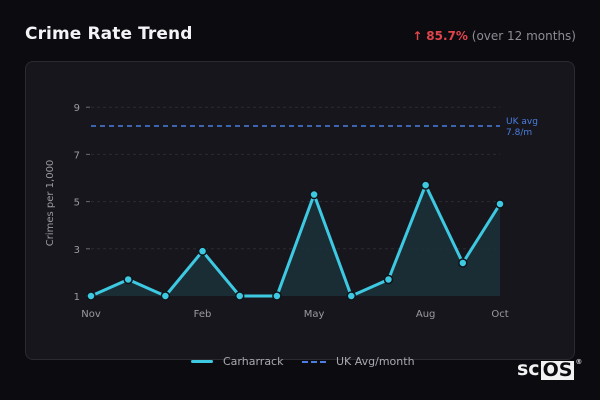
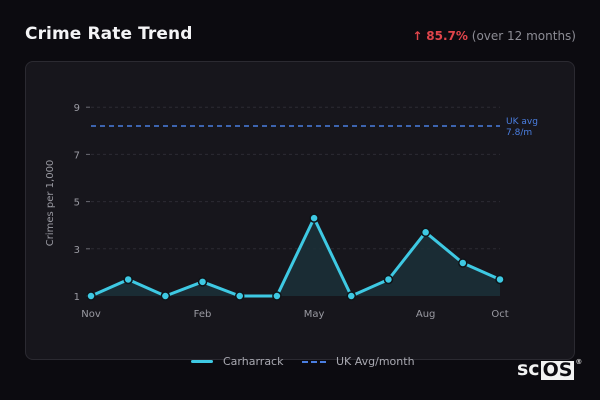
Feb: 2.9 -> 1.6
May: 5.3 -> 4.3
Aug: 5.7 -> 3.7
Oct: 4.9 -> 1.7
